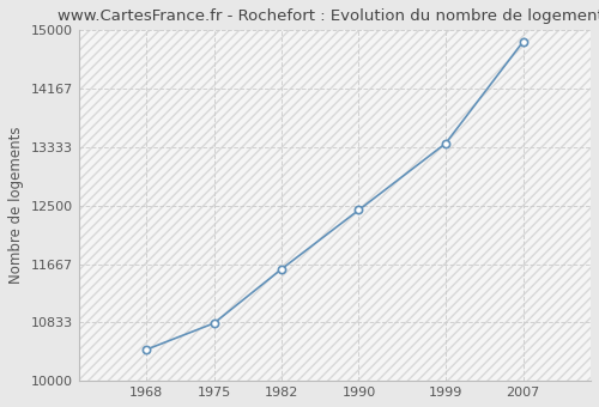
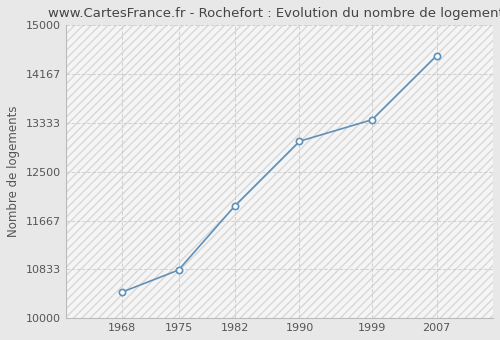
1982: 11590 -> 11920
1990: 12440 -> 13020
2007: 14840 -> 14480
